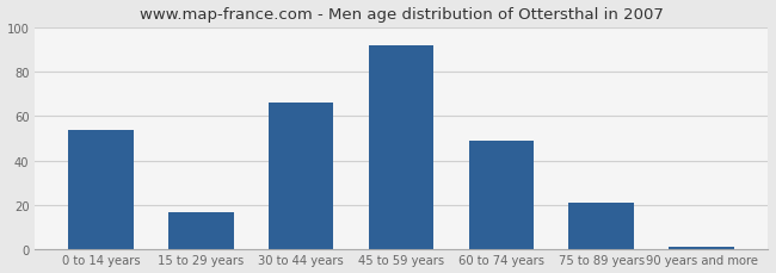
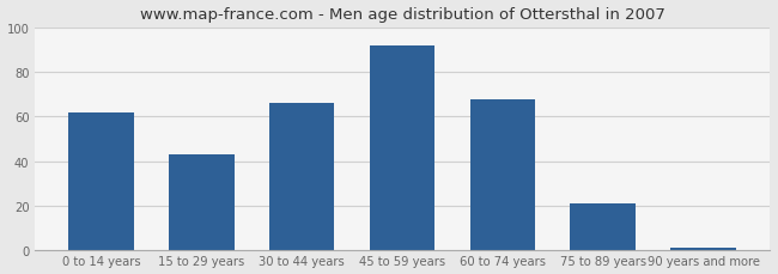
0 to 14 years: 54 -> 62
15 to 29 years: 17 -> 43
60 to 74 years: 49 -> 68
